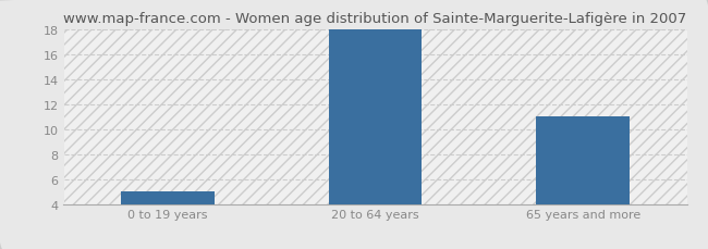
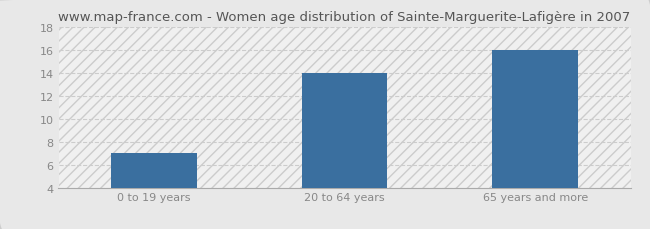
0 to 19 years: 5 -> 7
20 to 64 years: 18 -> 14
65 years and more: 11 -> 16
